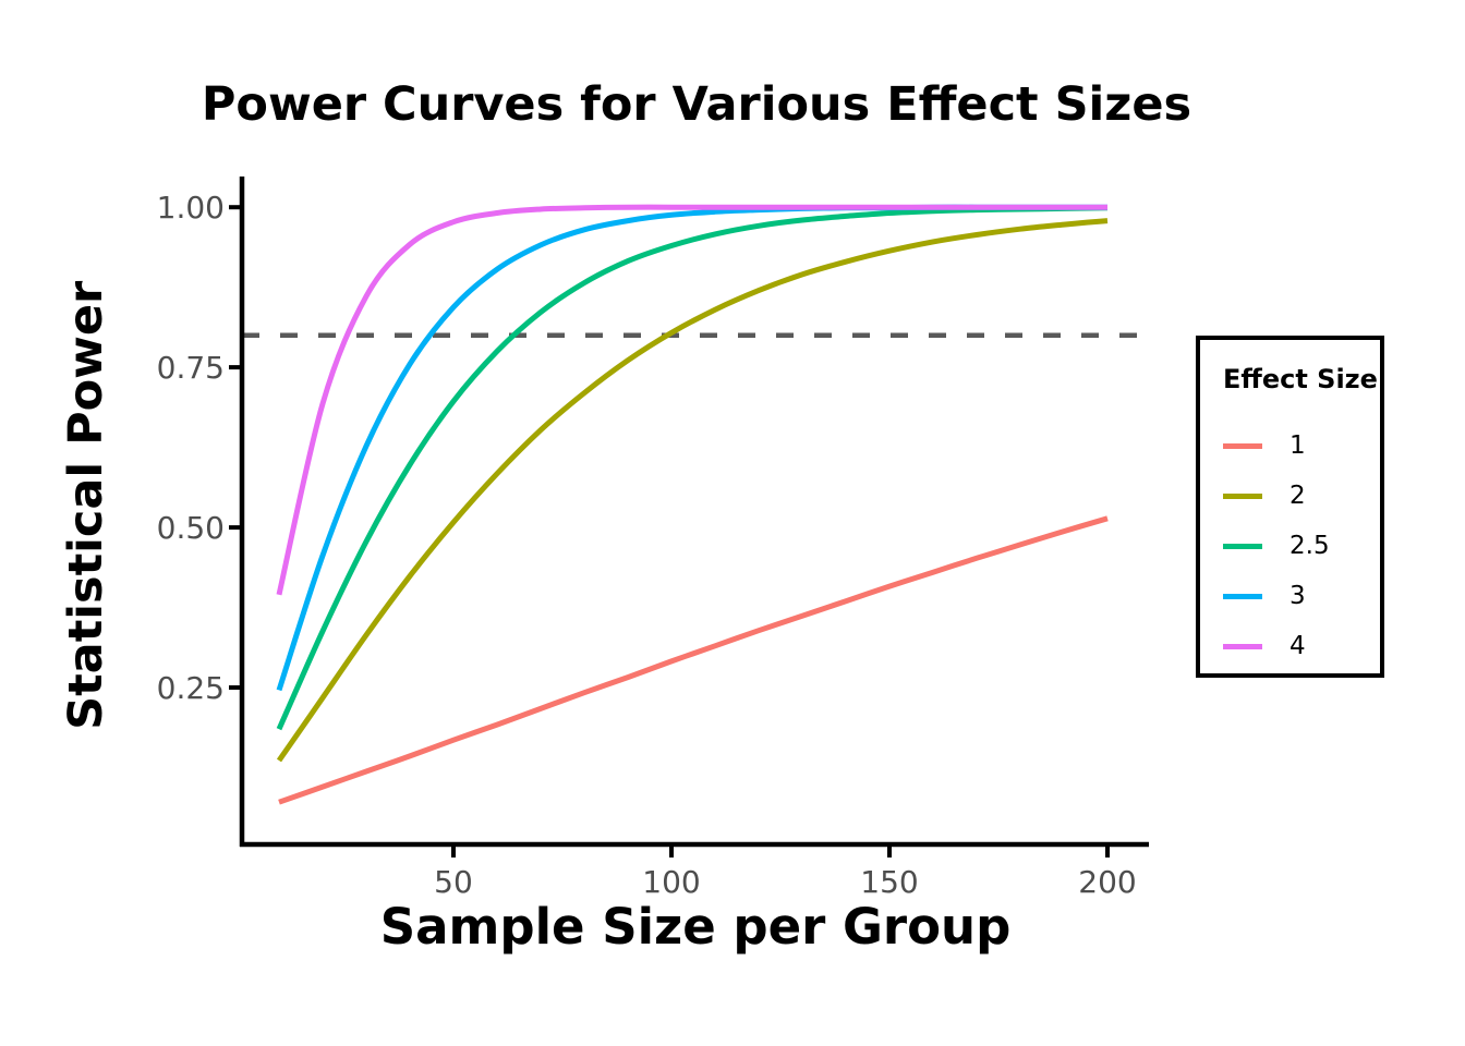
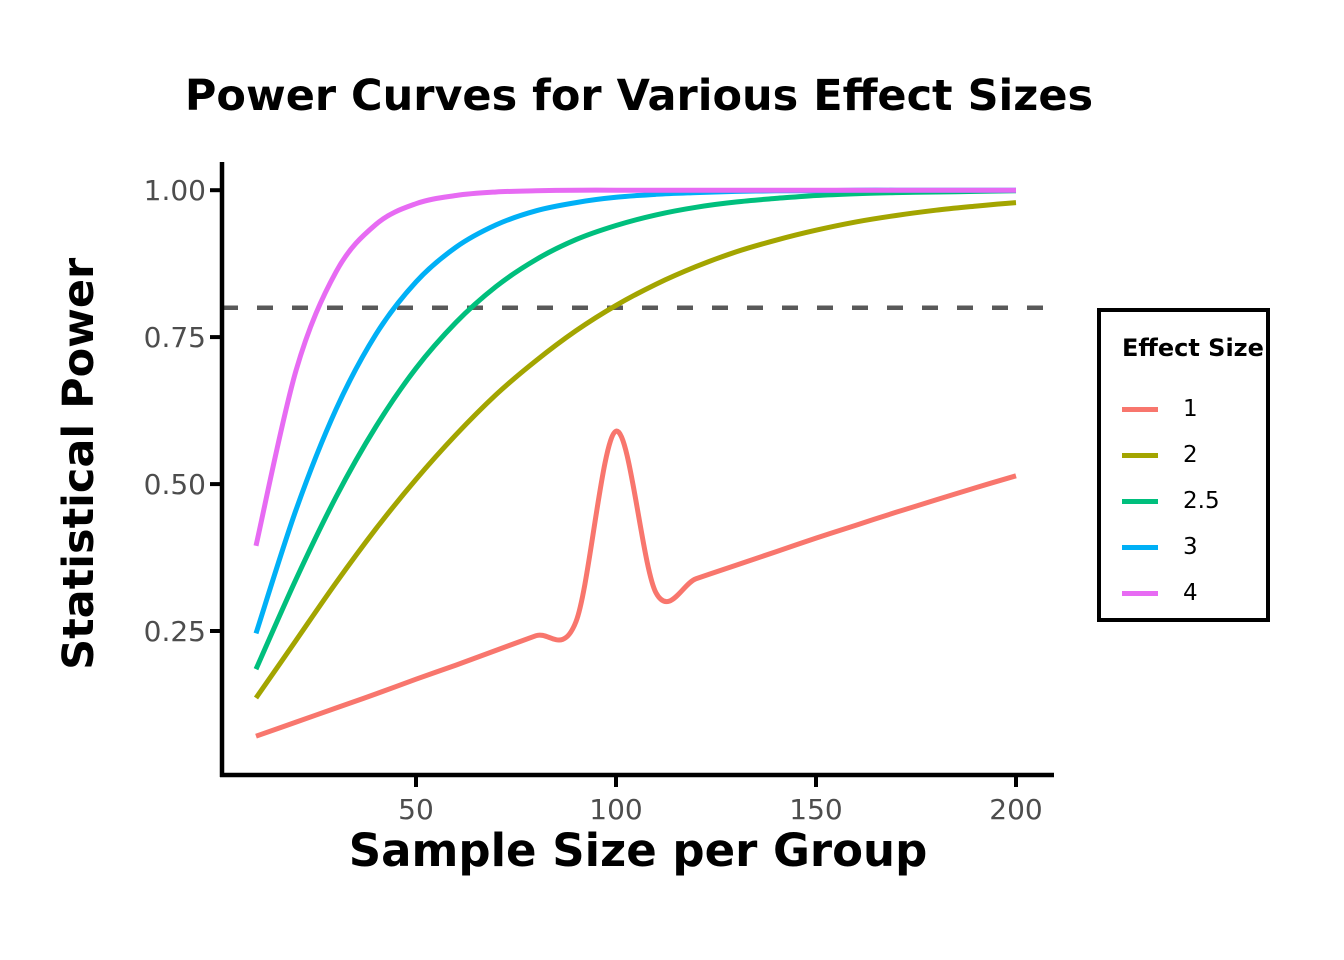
1/100: 0.29 -> 0.59
